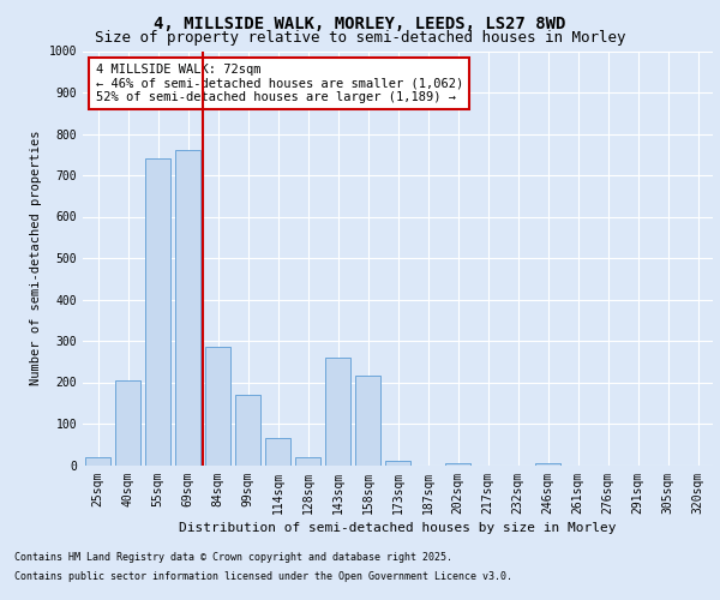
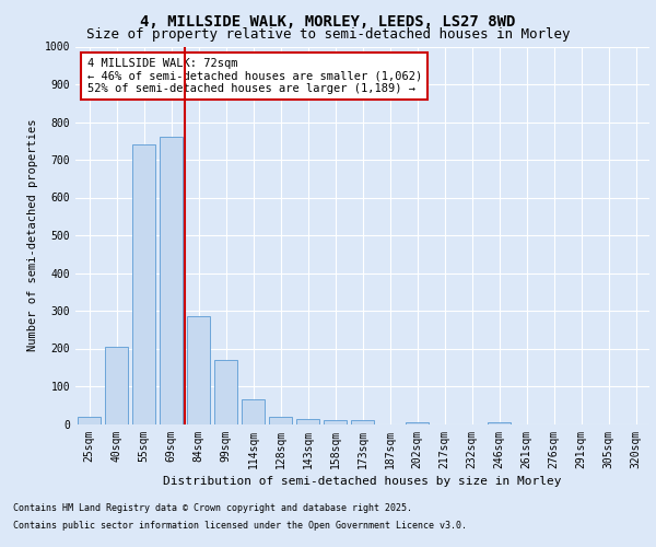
143sqm: 260 -> 14
158sqm: 215 -> 11
